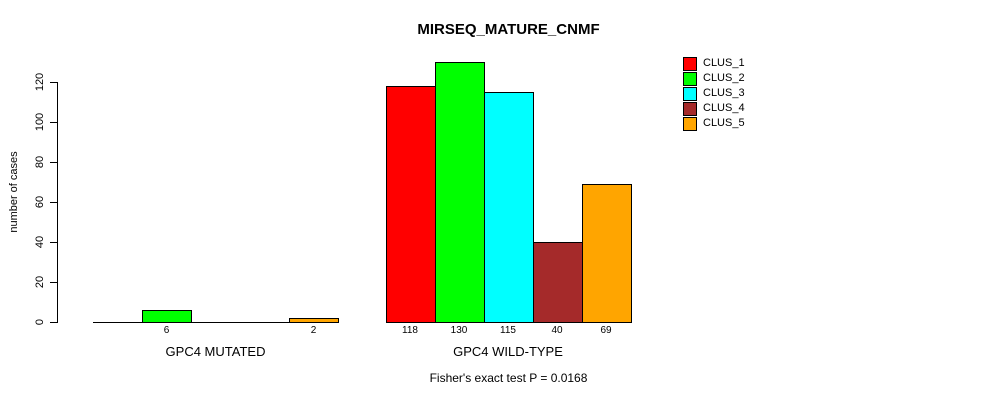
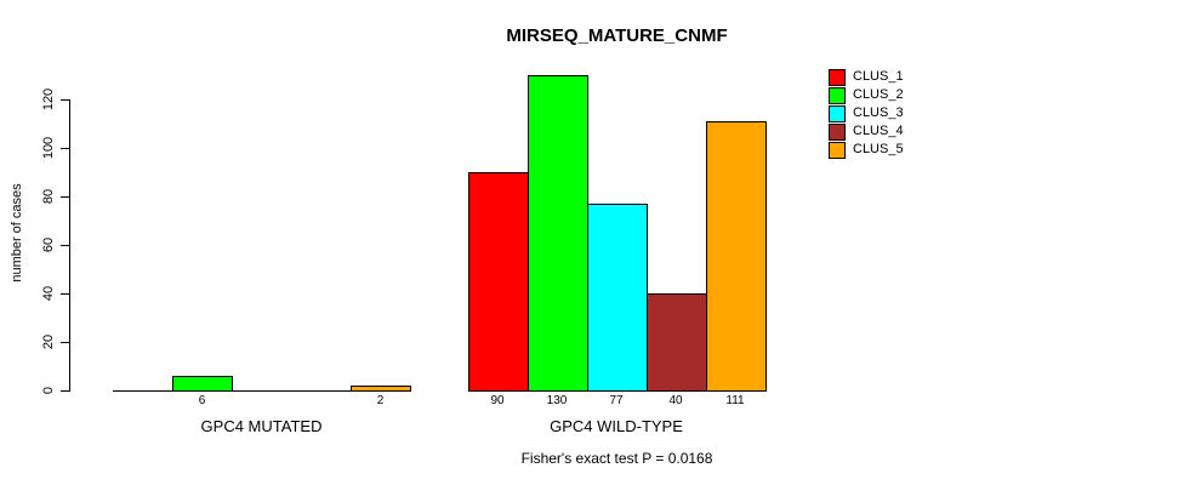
CLUS_1/GPC4 WILD-TYPE: 118 -> 90
CLUS_3/GPC4 WILD-TYPE: 115 -> 77
CLUS_5/GPC4 WILD-TYPE: 69 -> 111
